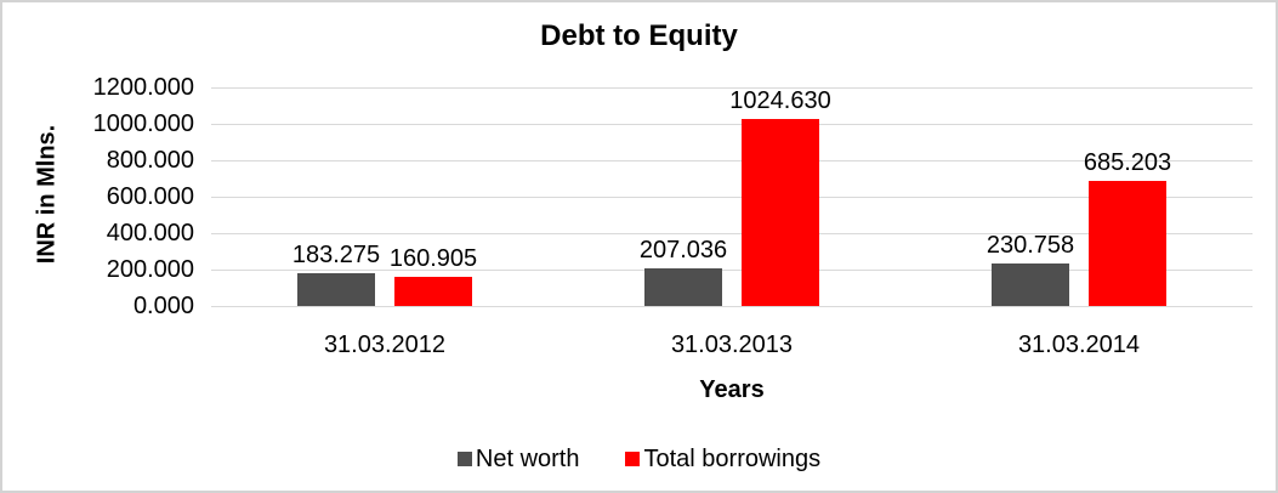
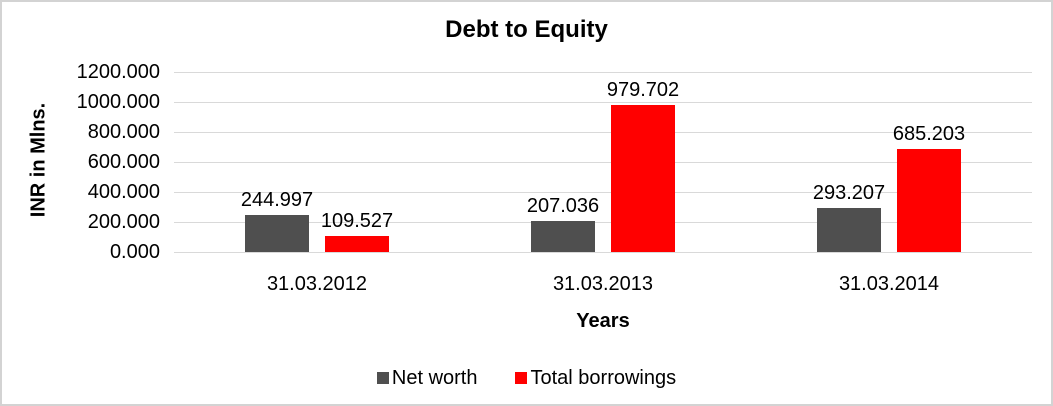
Net worth/31.03.2012: 183.275 -> 244.997
Total borrowings/31.03.2012: 160.905 -> 109.527
Total borrowings/31.03.2013: 1024.630 -> 979.702
Net worth/31.03.2014: 230.758 -> 293.207
